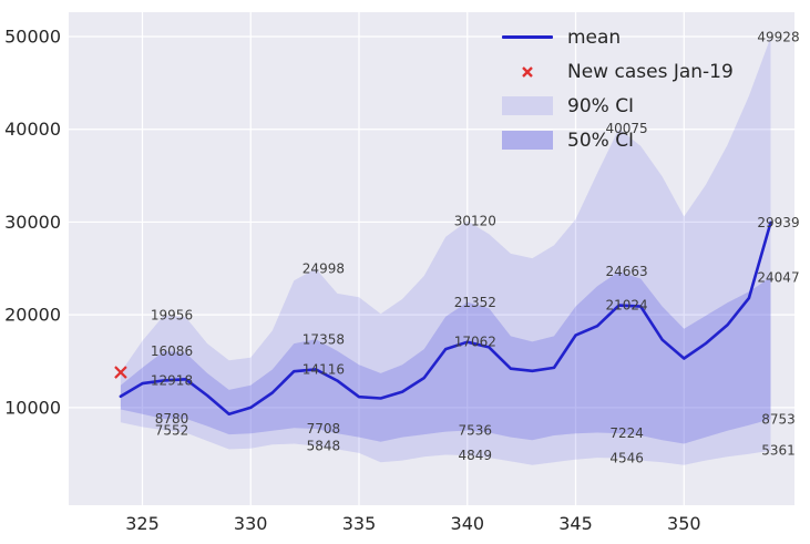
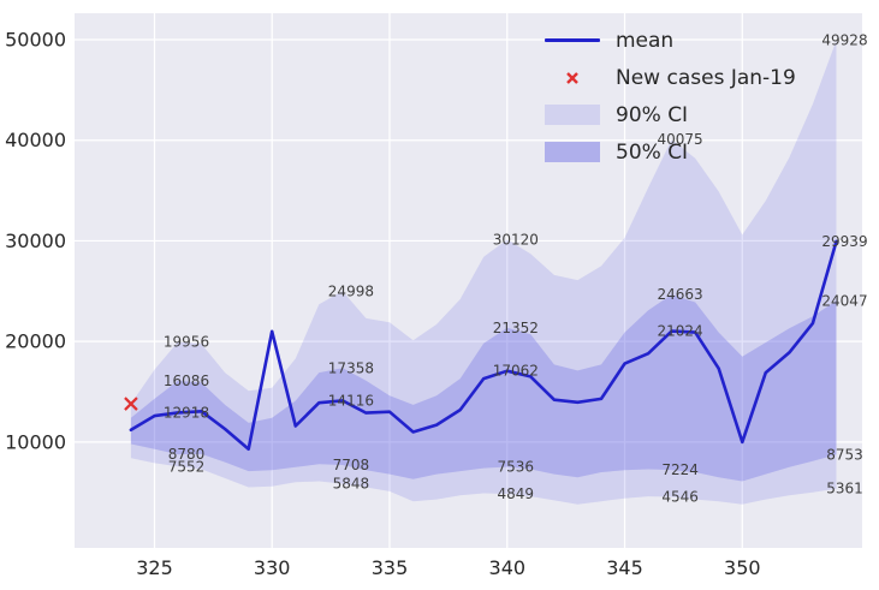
mean/330: 10000 -> 21000
mean/335: 11000 -> 13000
mean/350: 15000 -> 10000
